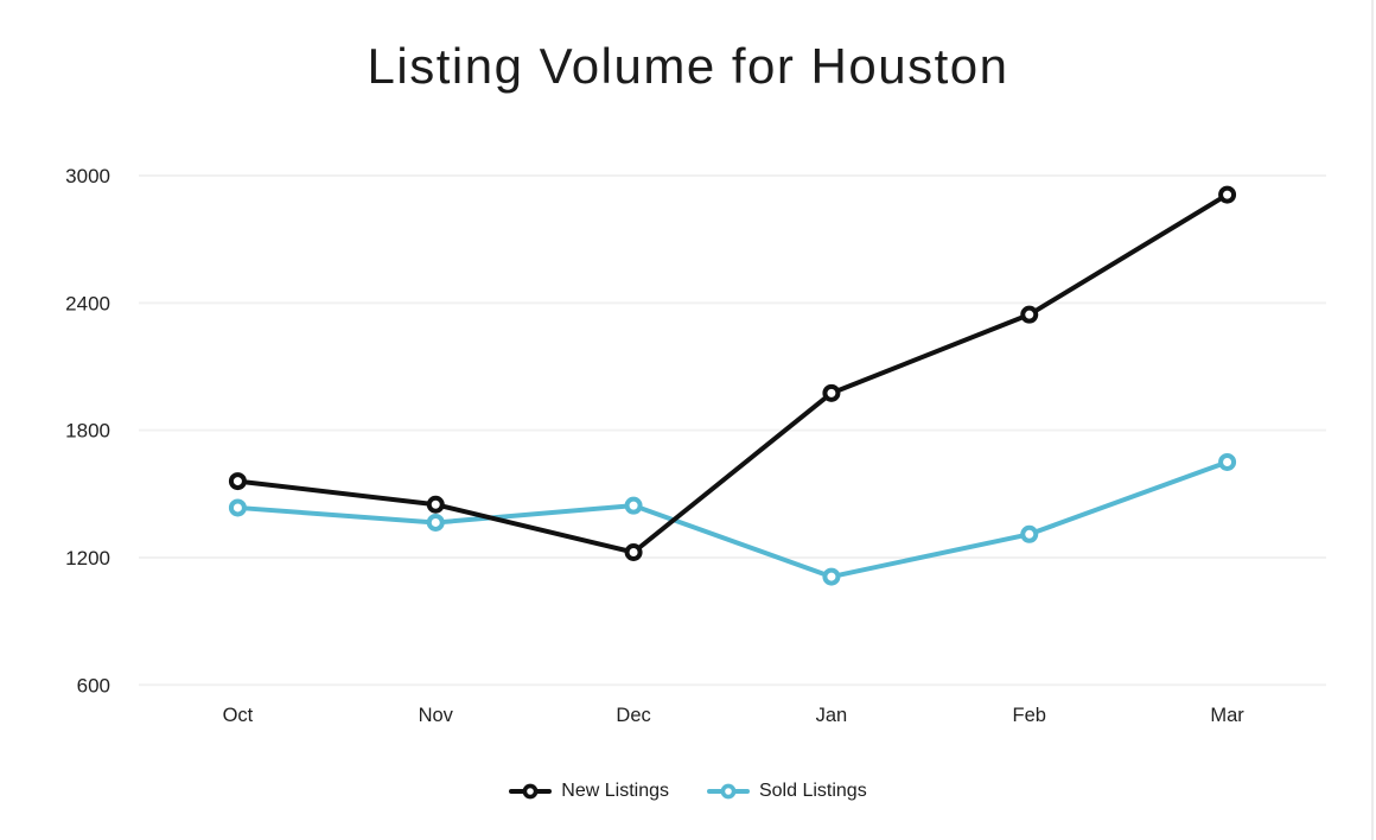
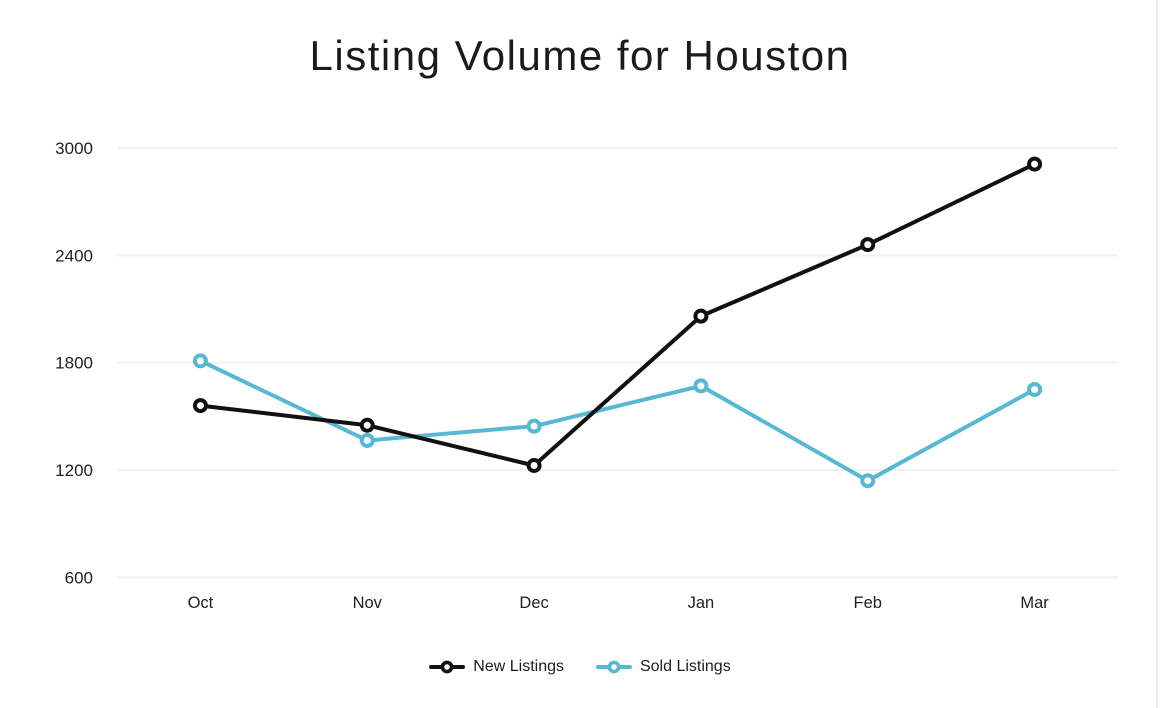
Sold Listings/Oct: 1440 -> 1810
New Listings/Jan: 1980 -> 2060
Sold Listings/Jan: 1110 -> 1670
New Listings/Feb: 2340 -> 2460
Sold Listings/Feb: 1310 -> 1140
